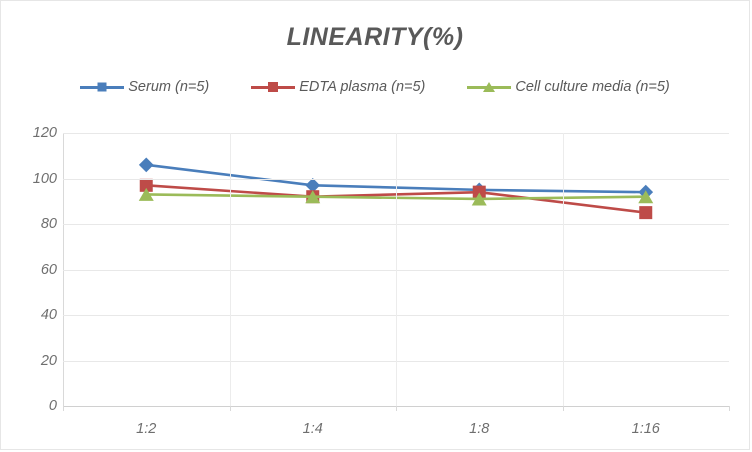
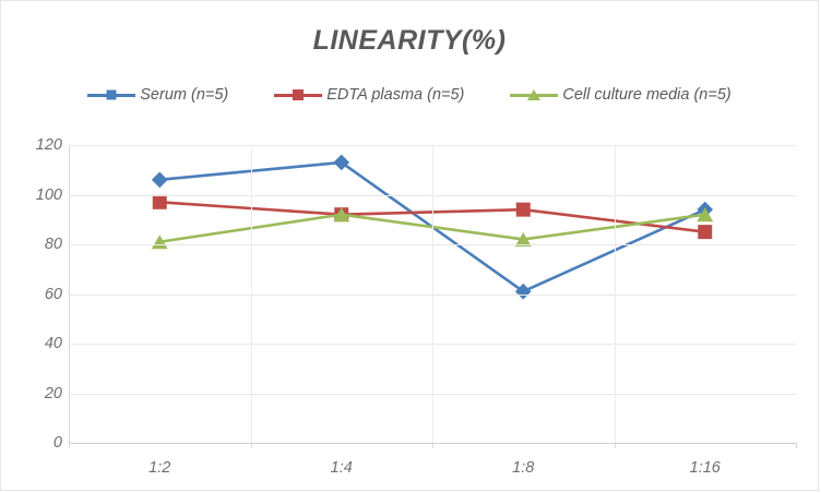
Cell culture media (n=5)/1:2: 93 -> 81
Serum (n=5)/1:4: 97 -> 113
Serum (n=5)/1:8: 95 -> 61
Cell culture media (n=5)/1:8: 91 -> 82
